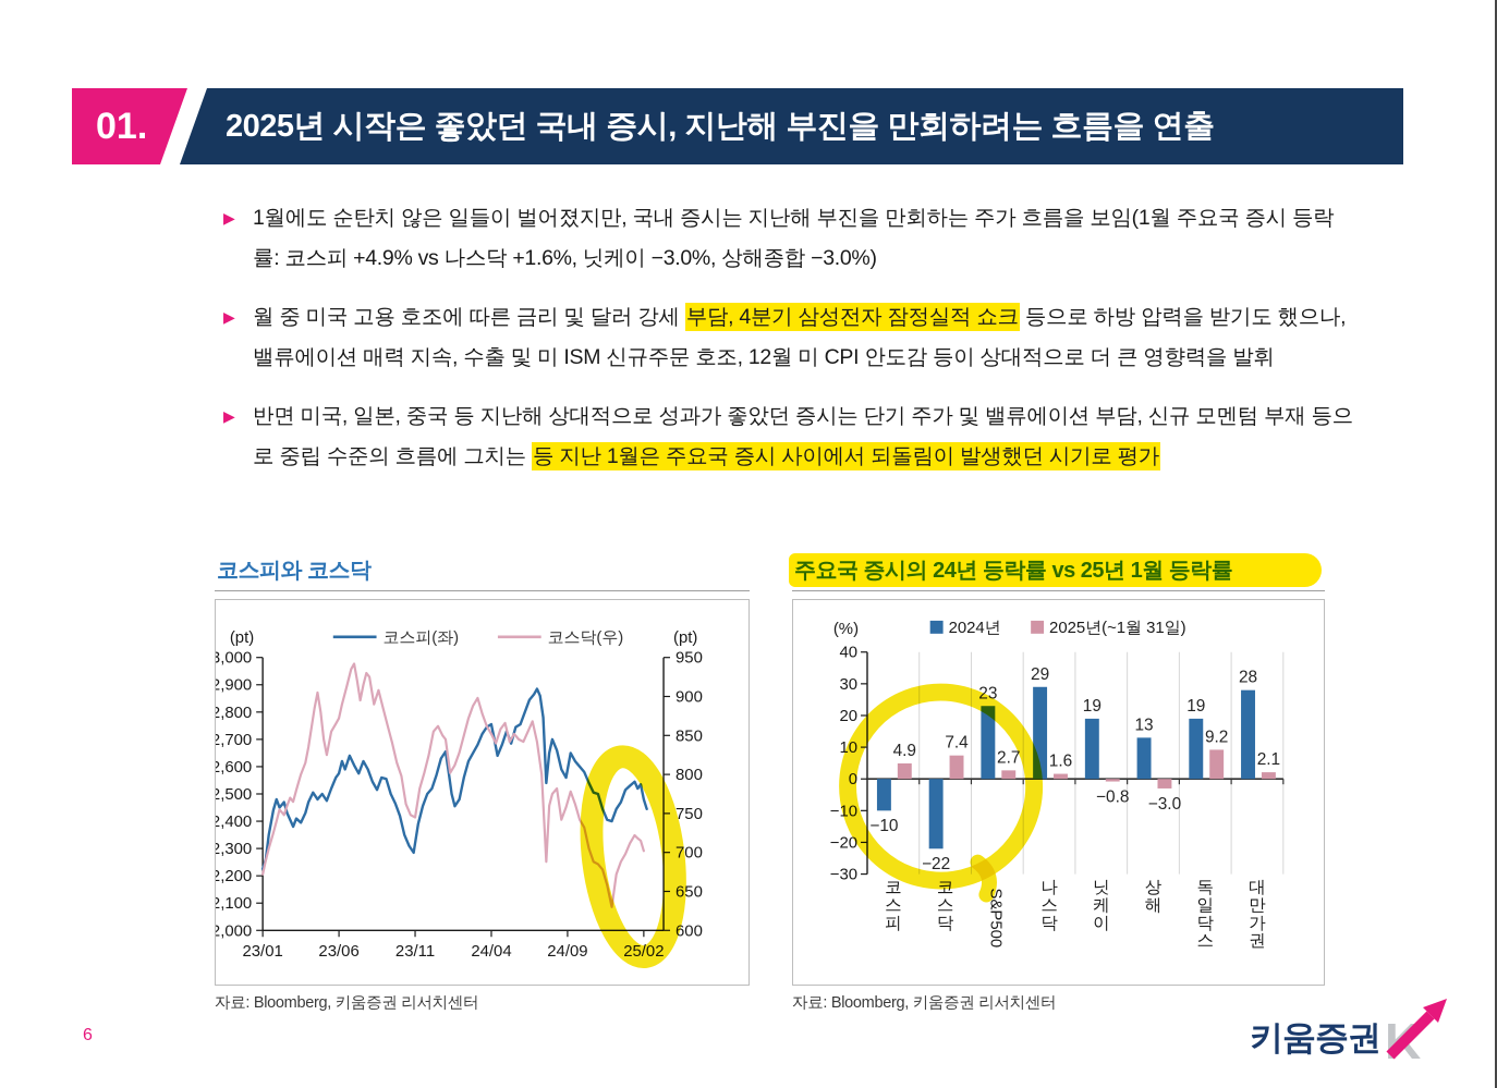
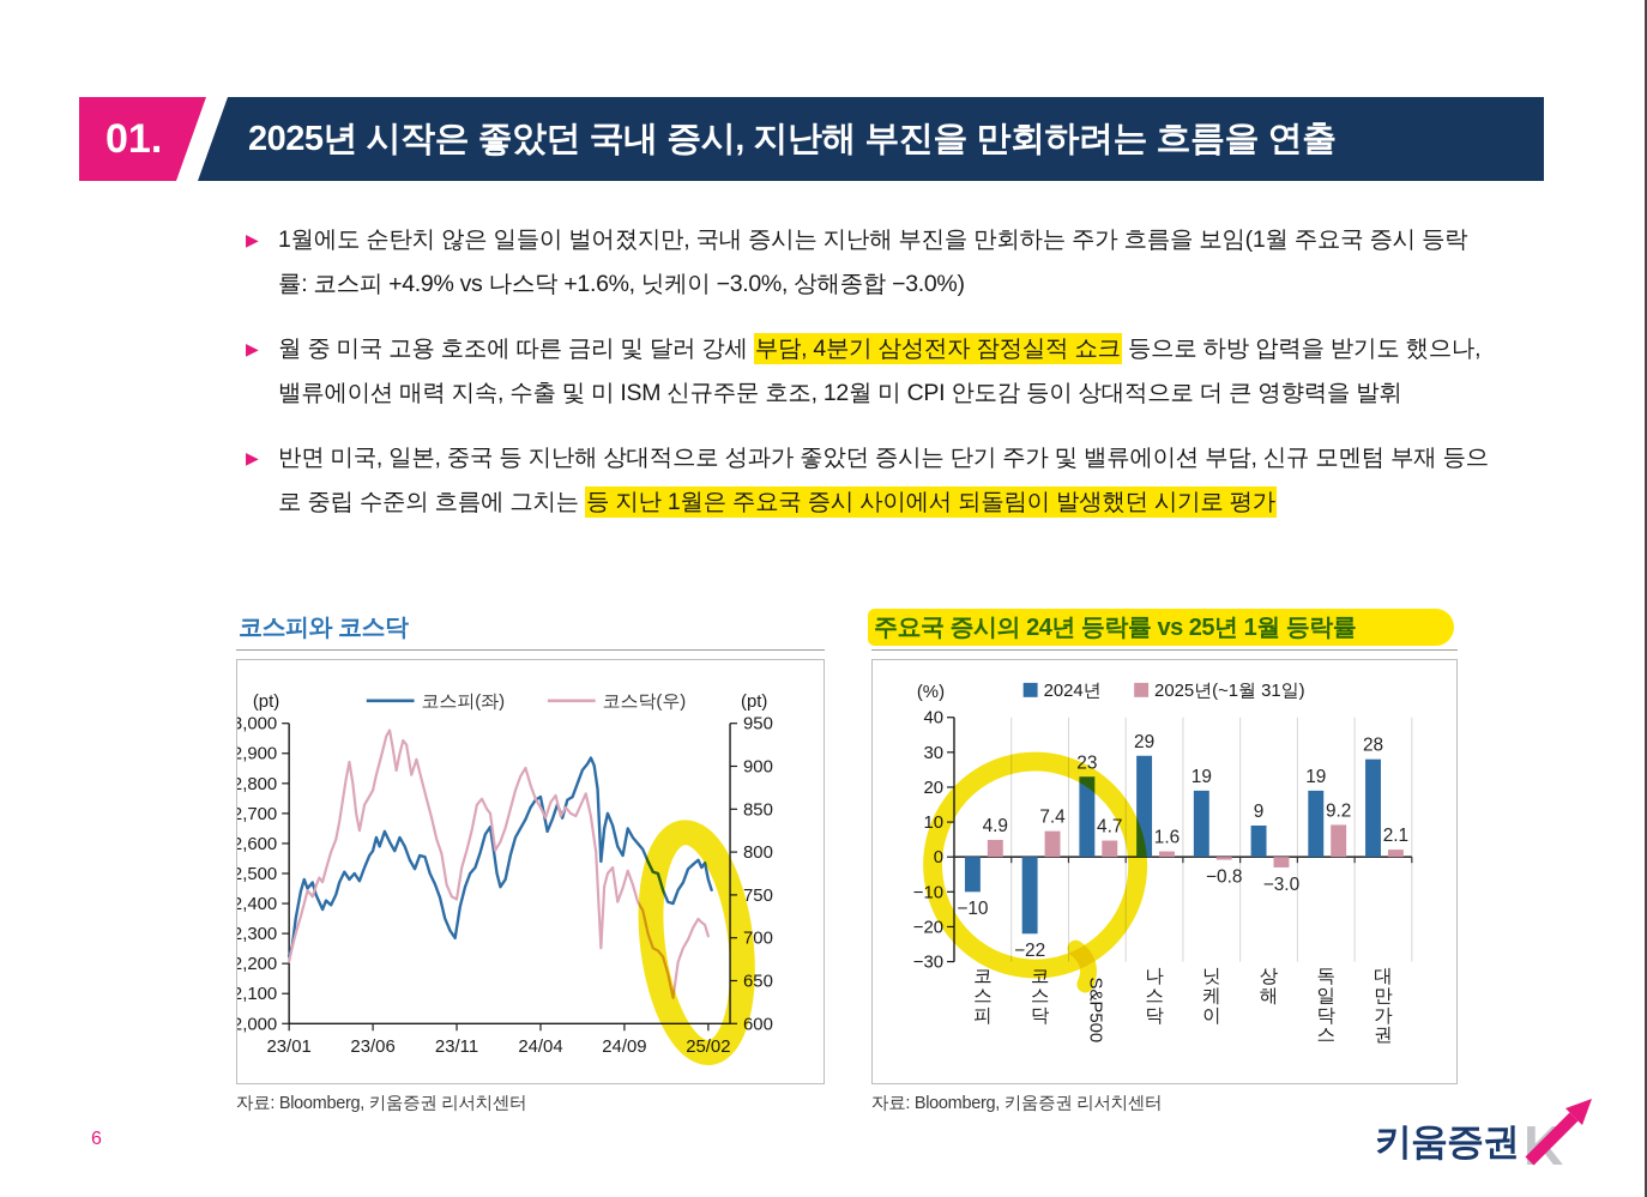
주요국 증시의 24년 등락률 vs 25년 1월 등락률/2025년(~1월 31일)/S&P500: 2.7 -> 4.7
주요국 증시의 24년 등락률 vs 25년 1월 등락률/2024년/상해: 13 -> 9
